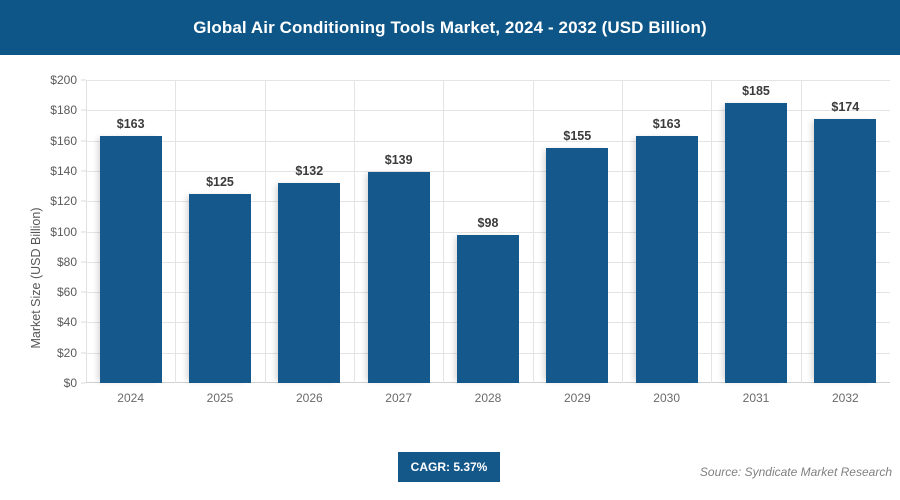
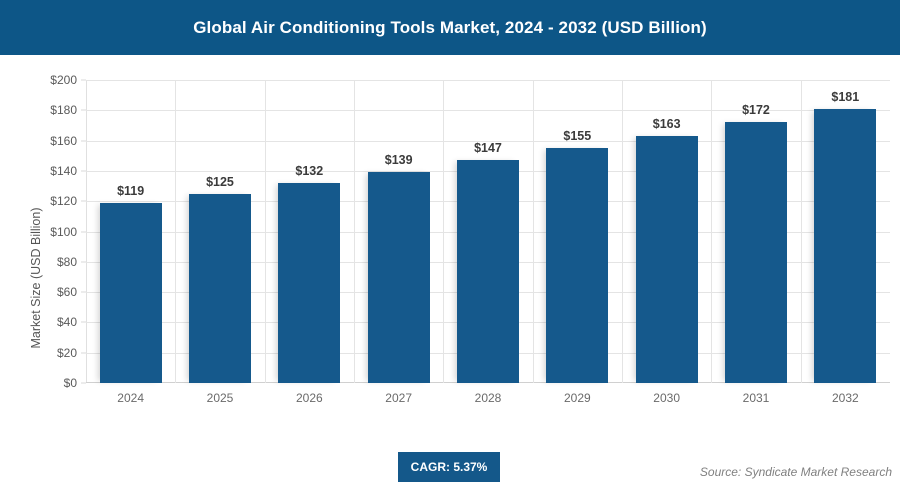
2024: $163 -> $119
2028: $98 -> $147
2031: $185 -> $172
2032: $174 -> $181
